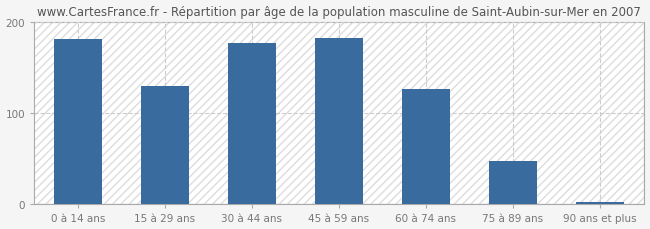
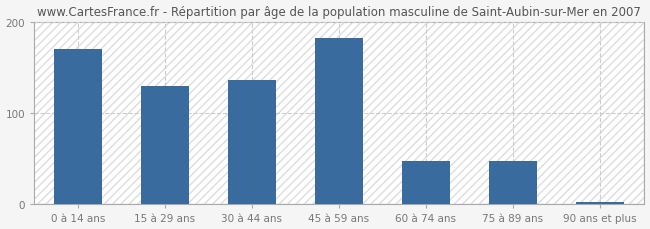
0 à 14 ans: 181 -> 170
30 à 44 ans: 176 -> 136
60 à 74 ans: 126 -> 48
